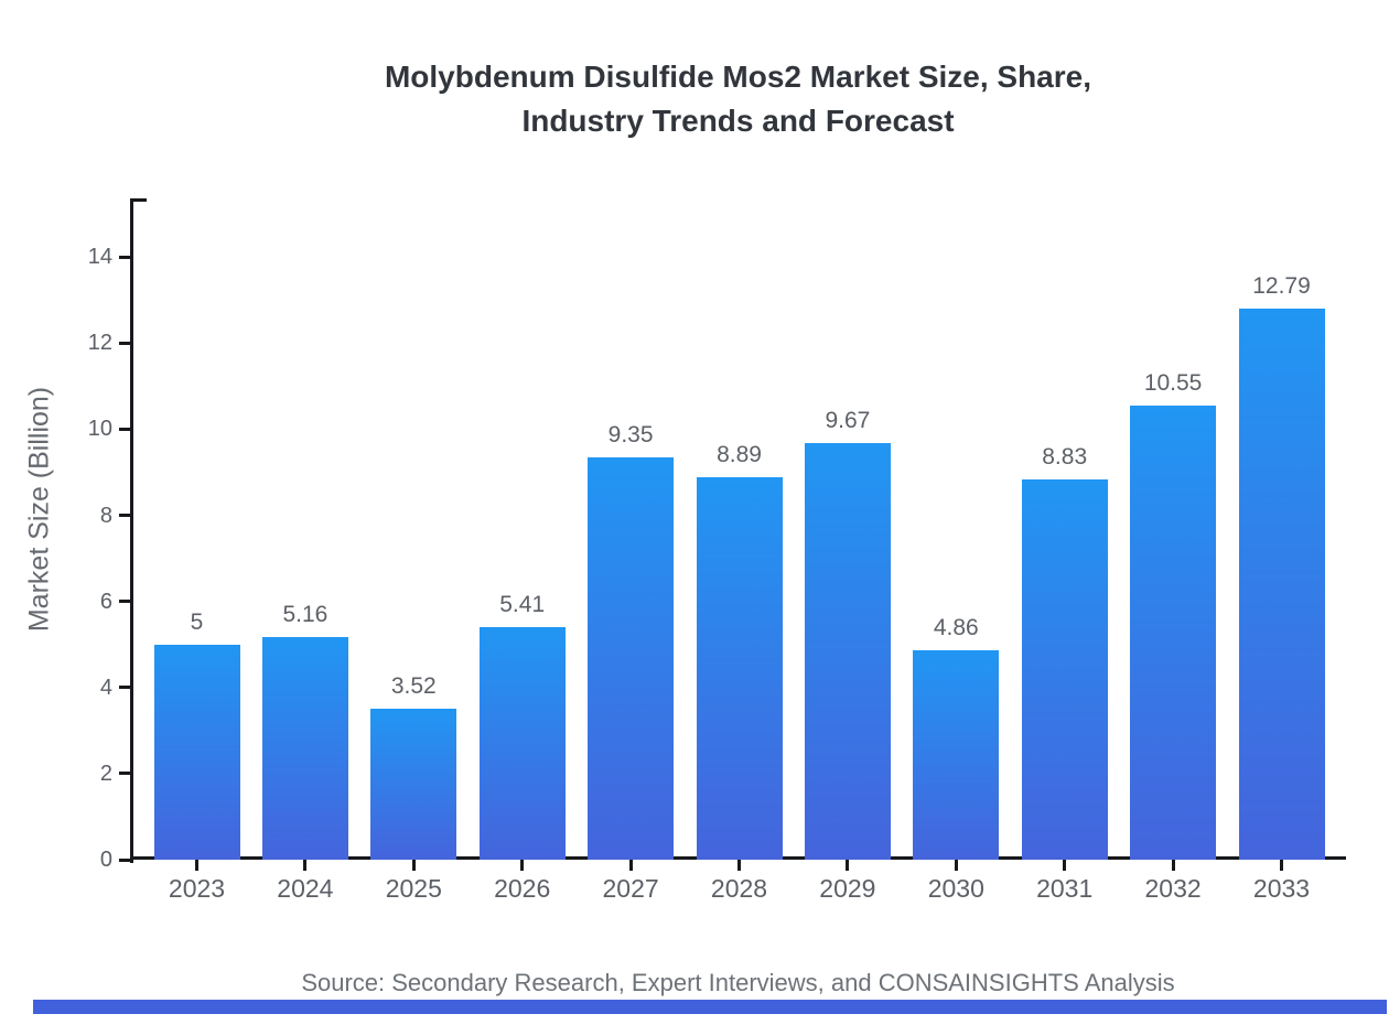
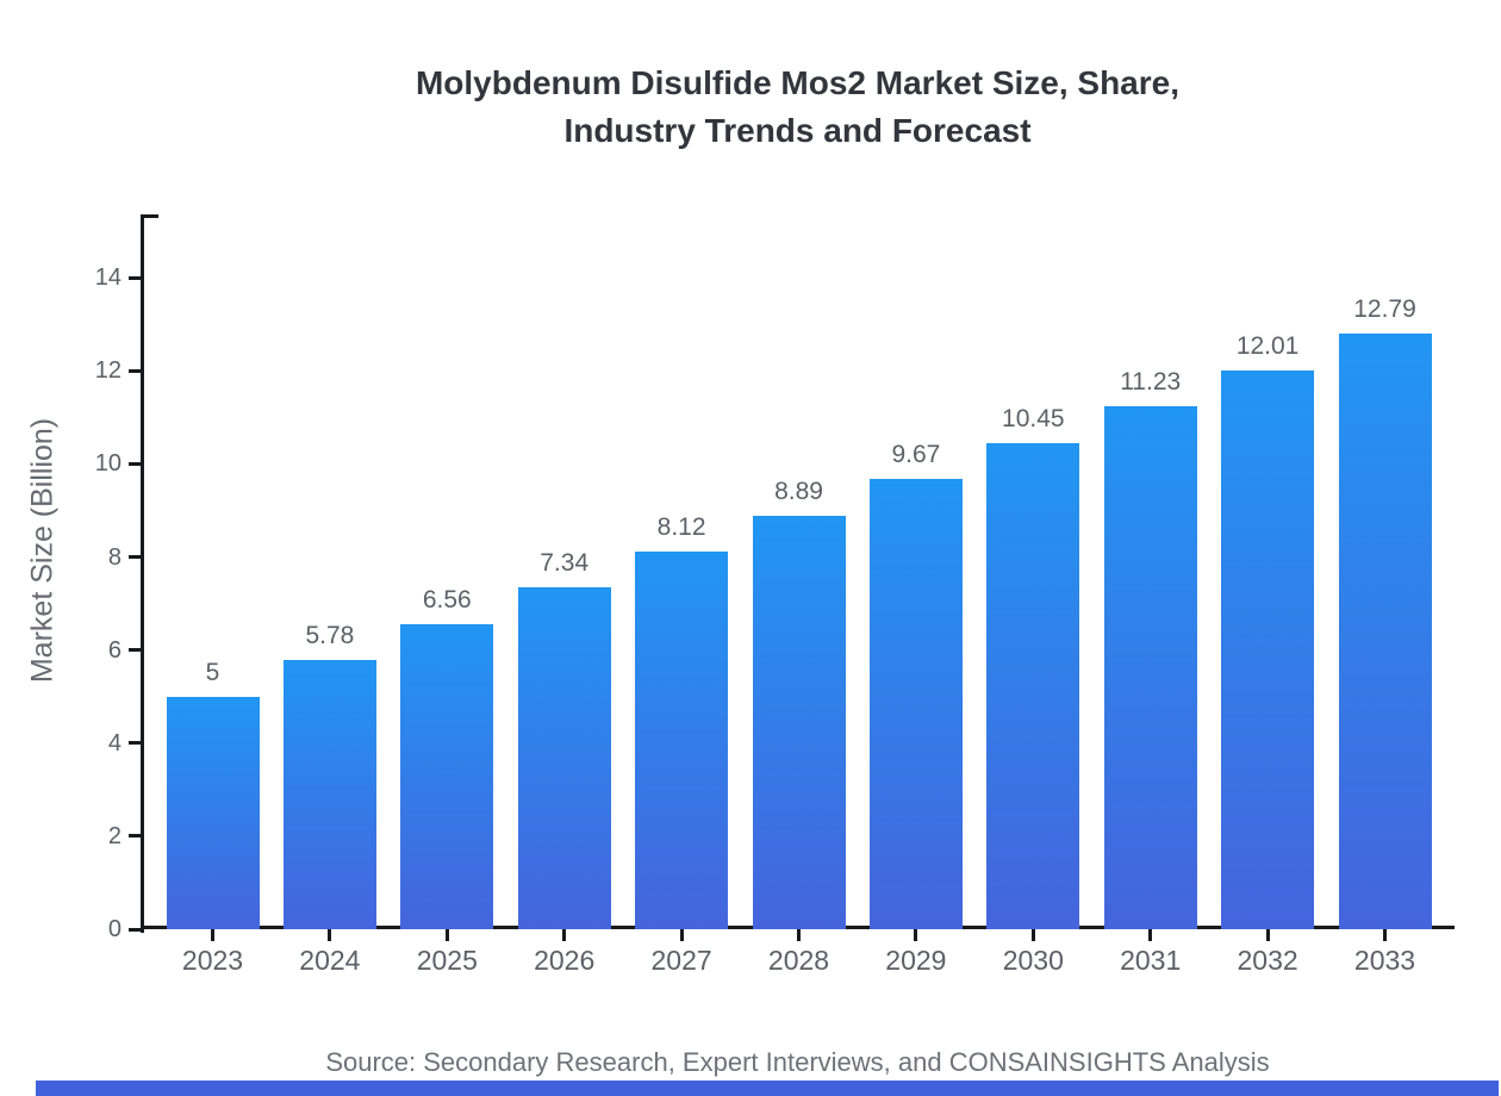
2024: 5.16 -> 5.78
2025: 3.52 -> 6.56
2026: 5.41 -> 7.34
2027: 9.35 -> 8.12
2030: 4.86 -> 10.45
2031: 8.83 -> 11.23
2032: 10.55 -> 12.01
